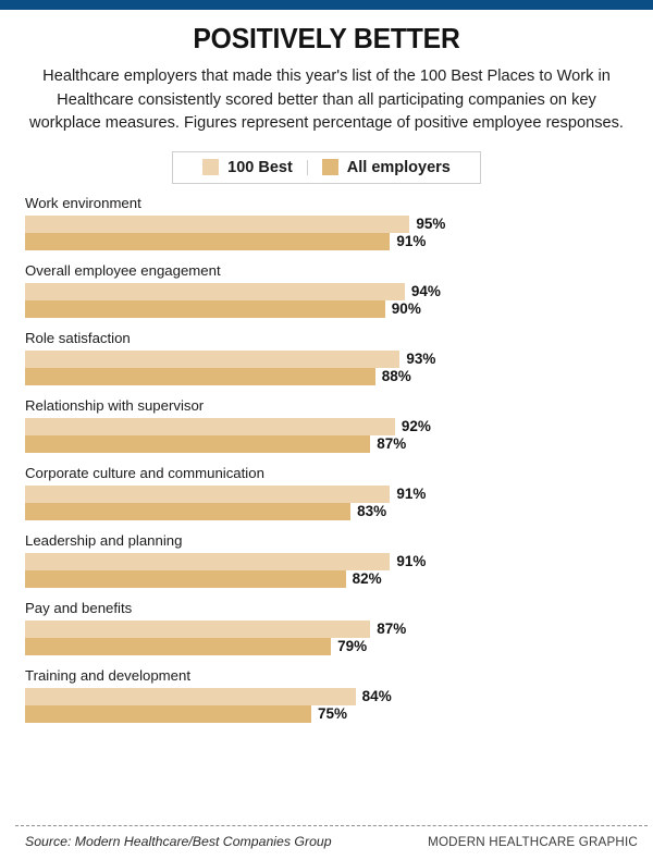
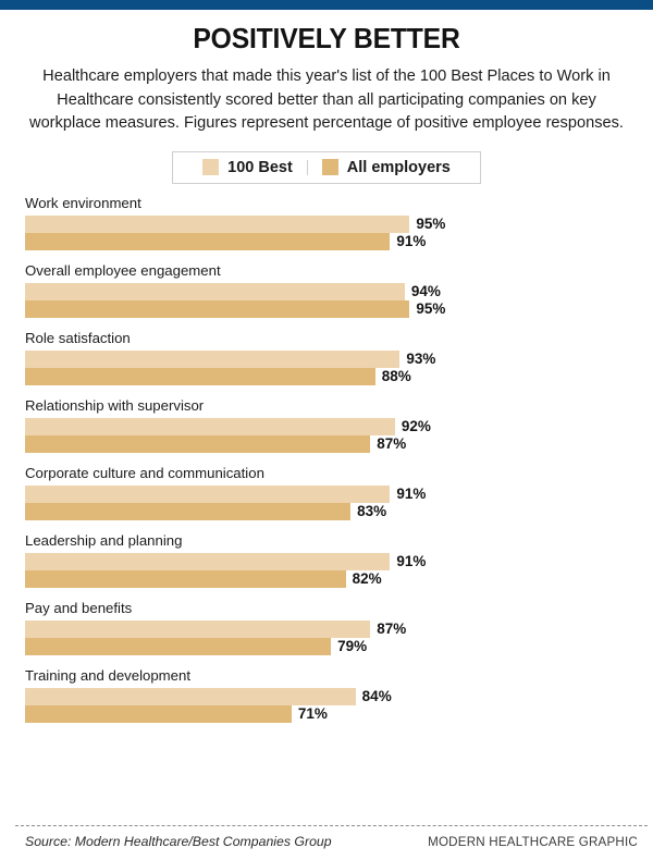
All employers/Overall employee engagement: 90% -> 95%
All employers/Training and development: 75% -> 71%
